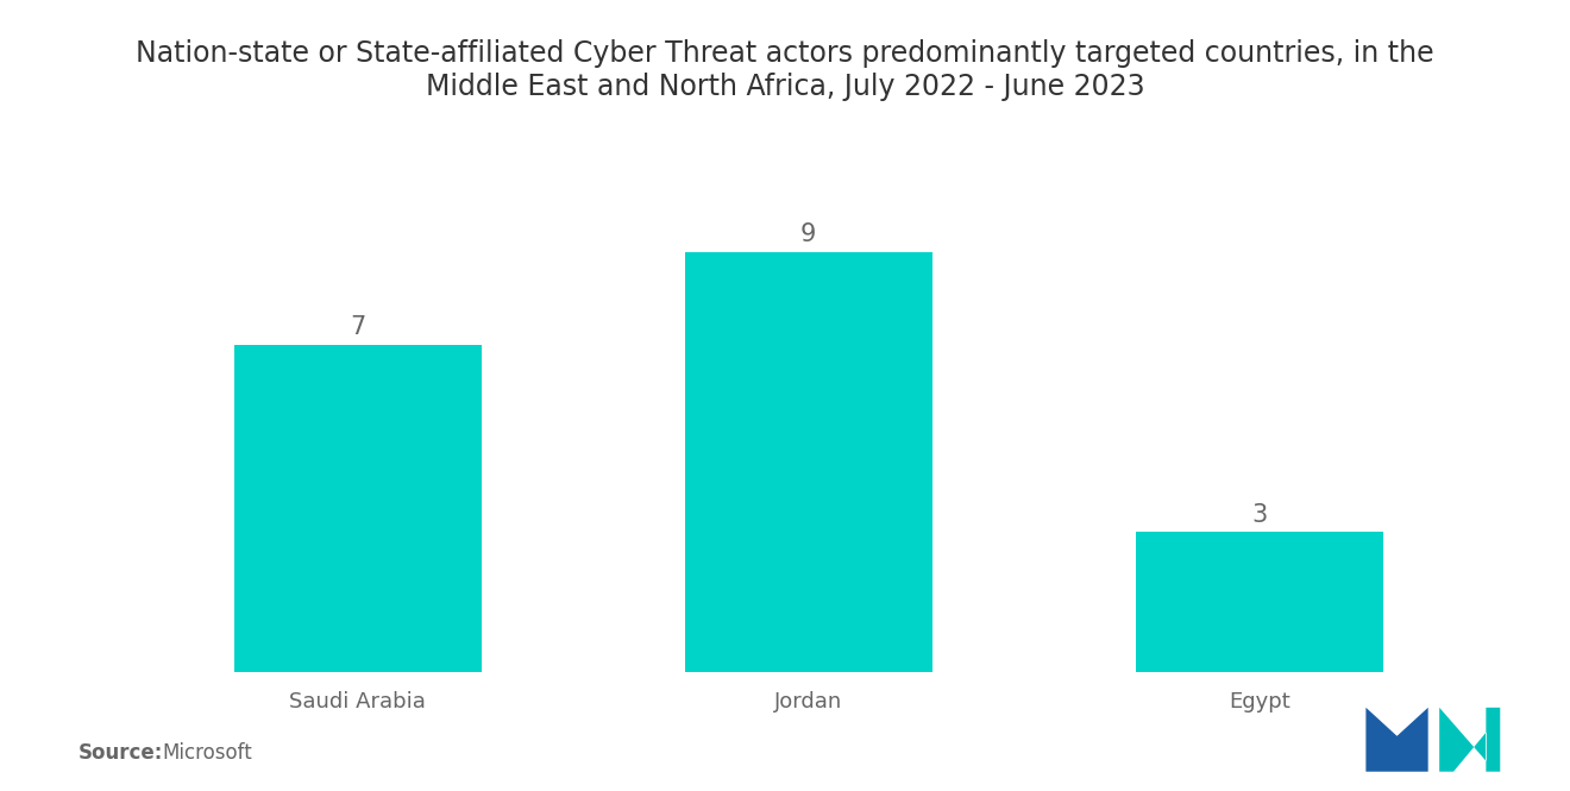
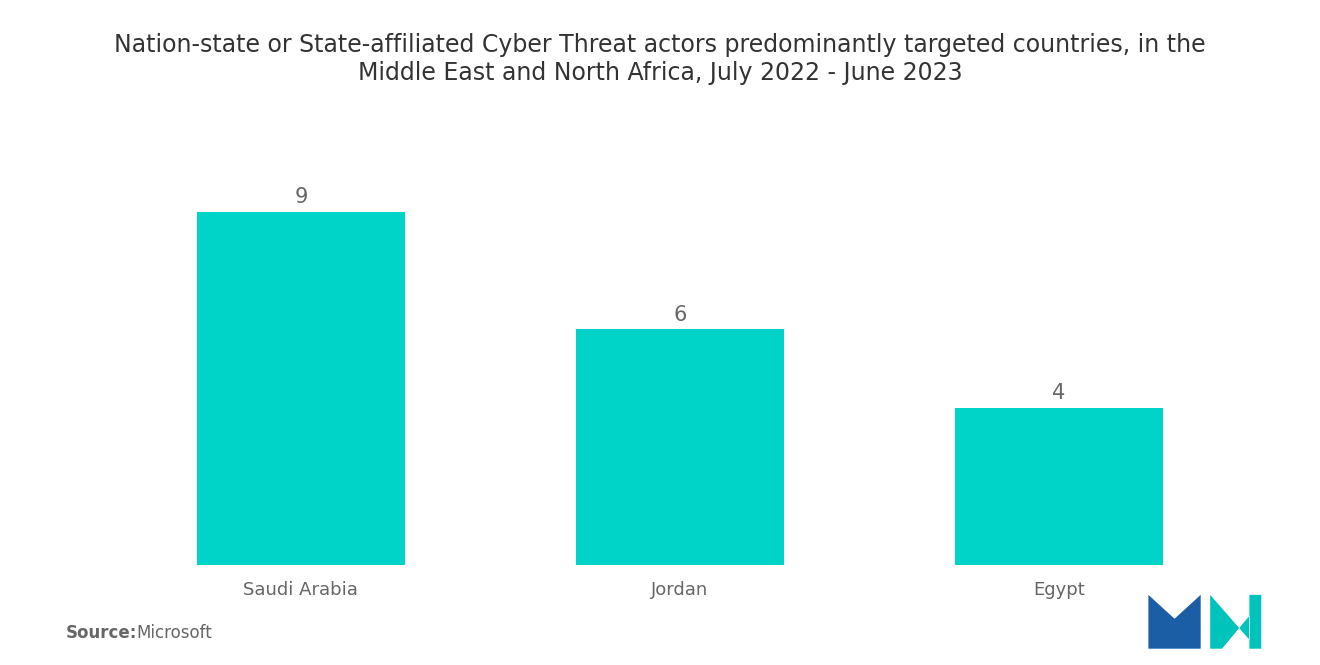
Saudi Arabia: 7 -> 9
Jordan: 9 -> 6
Egypt: 3 -> 4
